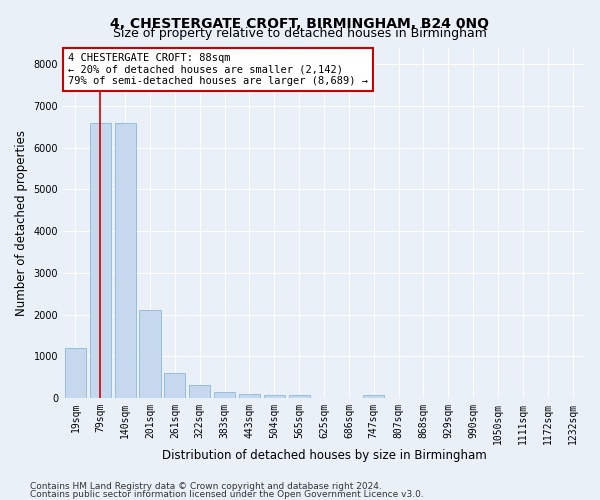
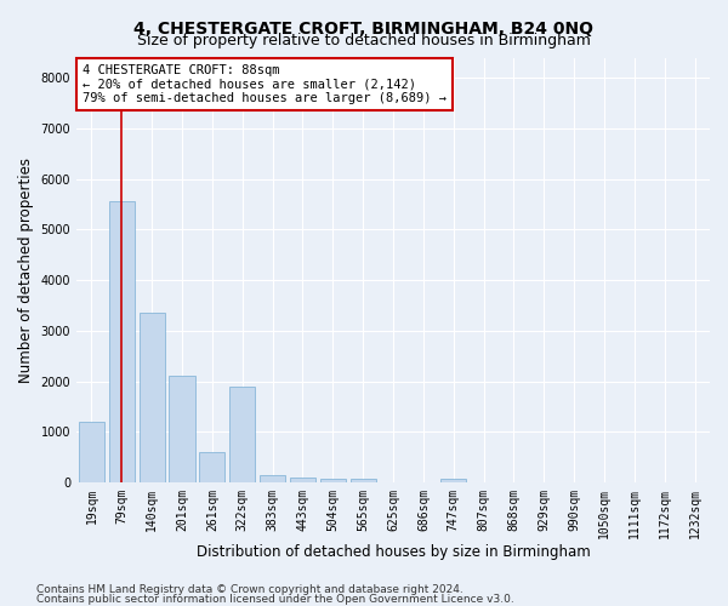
79sqm: 6600 -> 5550
140sqm: 6600 -> 3350
322sqm: 310 -> 1900
